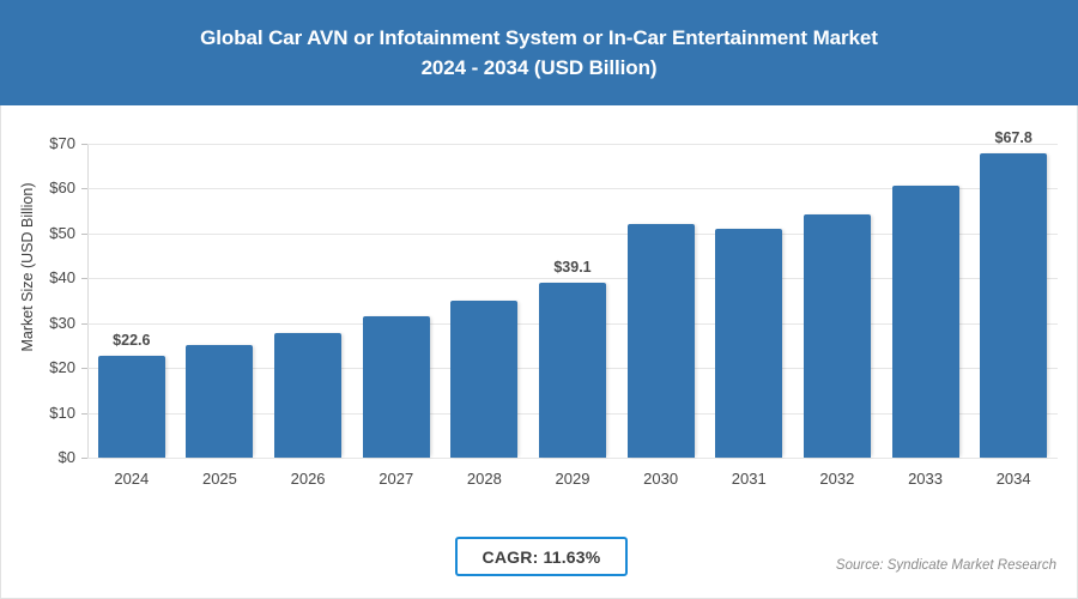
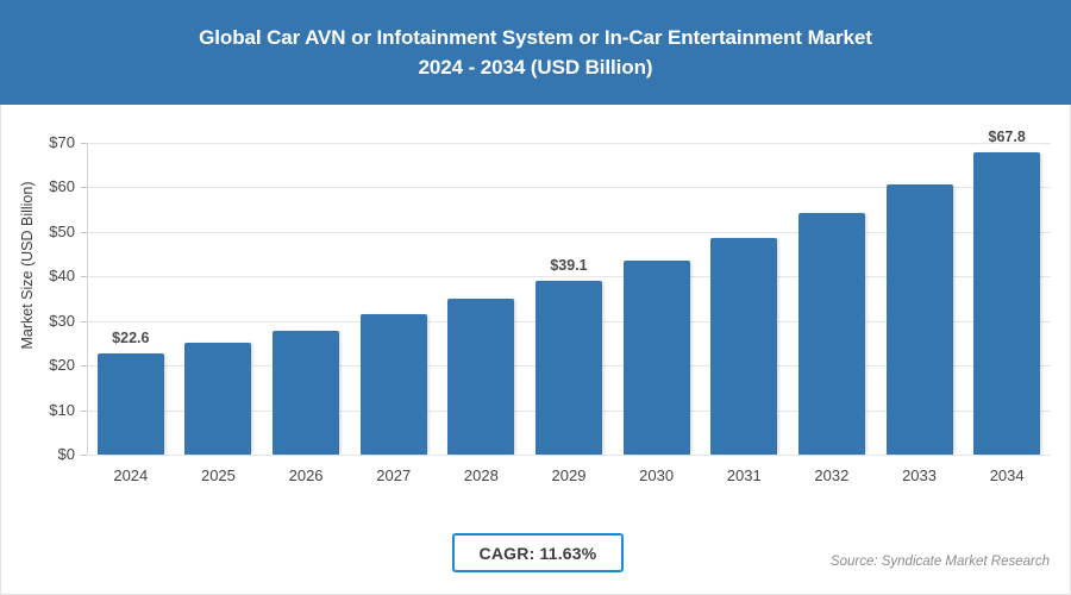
2030: $52 -> $44
2031: $51 -> $48
